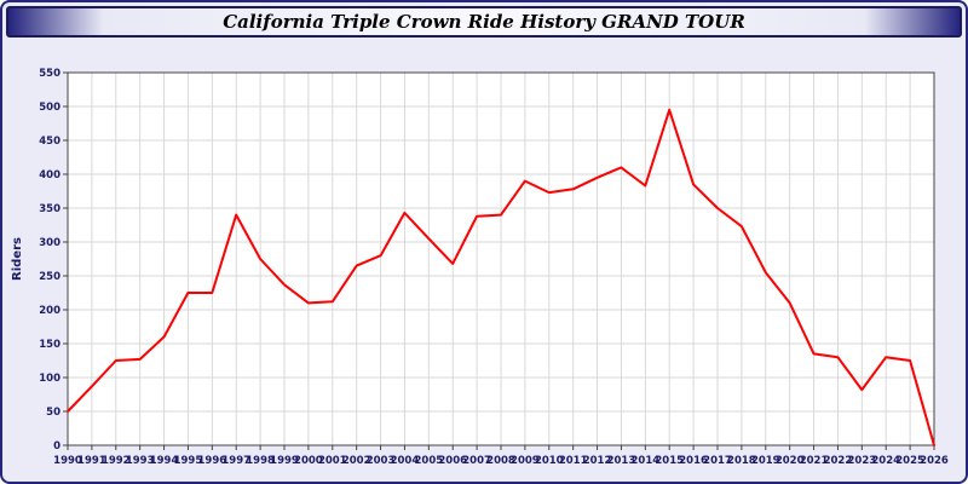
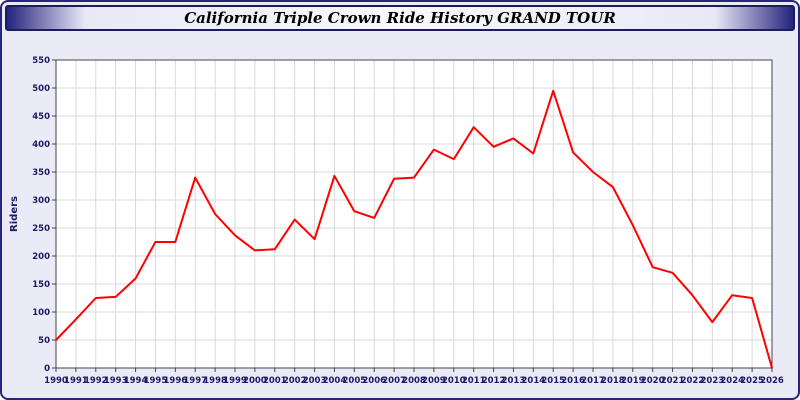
2003: 280 -> 230
2005: 300 -> 280
2011: 380 -> 430
2020: 210 -> 180
2021: 140 -> 170
